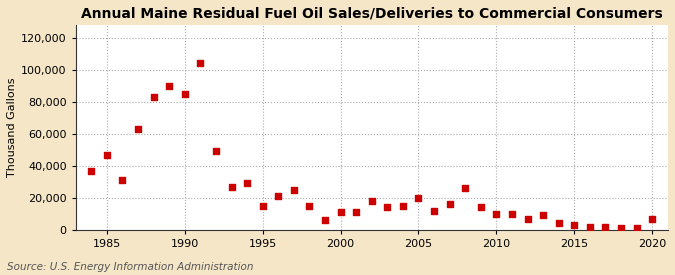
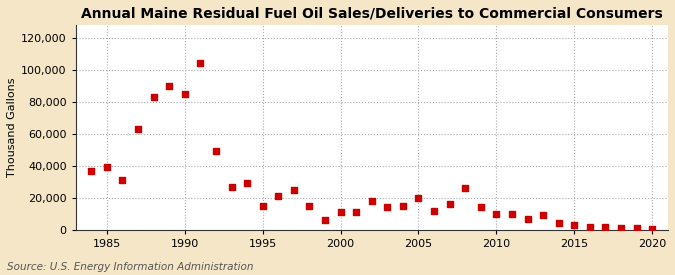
1985: 47,000 -> 39,000
2020: 7,000 -> 0
